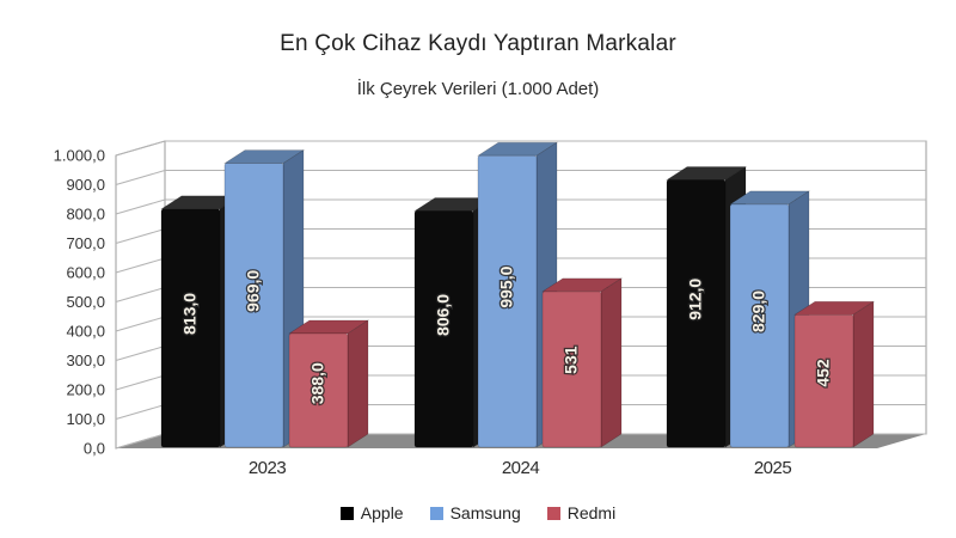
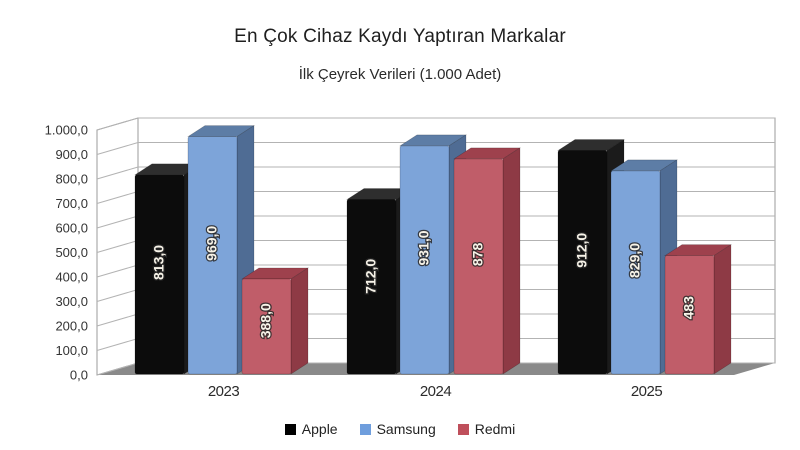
Apple/2024: 806,0 -> 712,0
Samsung/2024: 995,0 -> 931,0
Redmi/2024: 531 -> 878
Redmi/2025: 452 -> 483
